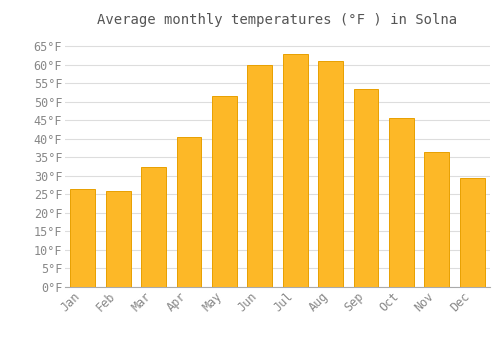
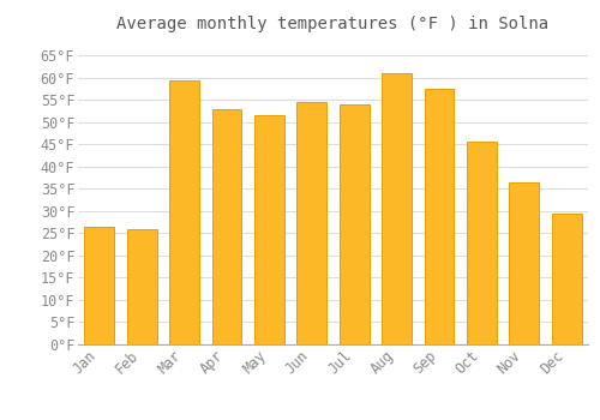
Mar: 32.5°F -> 59.5°F
Apr: 40.5°F -> 53.0°F
Jun: 60.0°F -> 54.5°F
Jul: 63.0°F -> 54.0°F
Sep: 53.5°F -> 57.5°F
